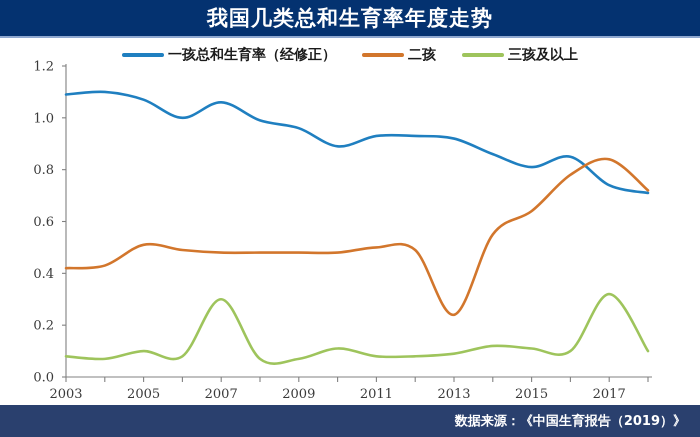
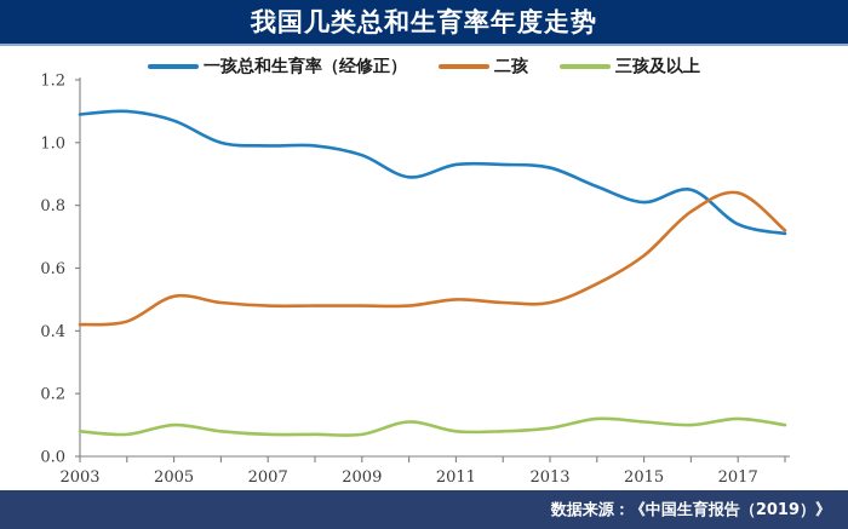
一孩总和生育率（经修正）/2007: 1.06 -> 0.99
三孩及以上/2007: 0.30 -> 0.07
二孩/2013: 0.24 -> 0.49
三孩及以上/2017: 0.32 -> 0.12
